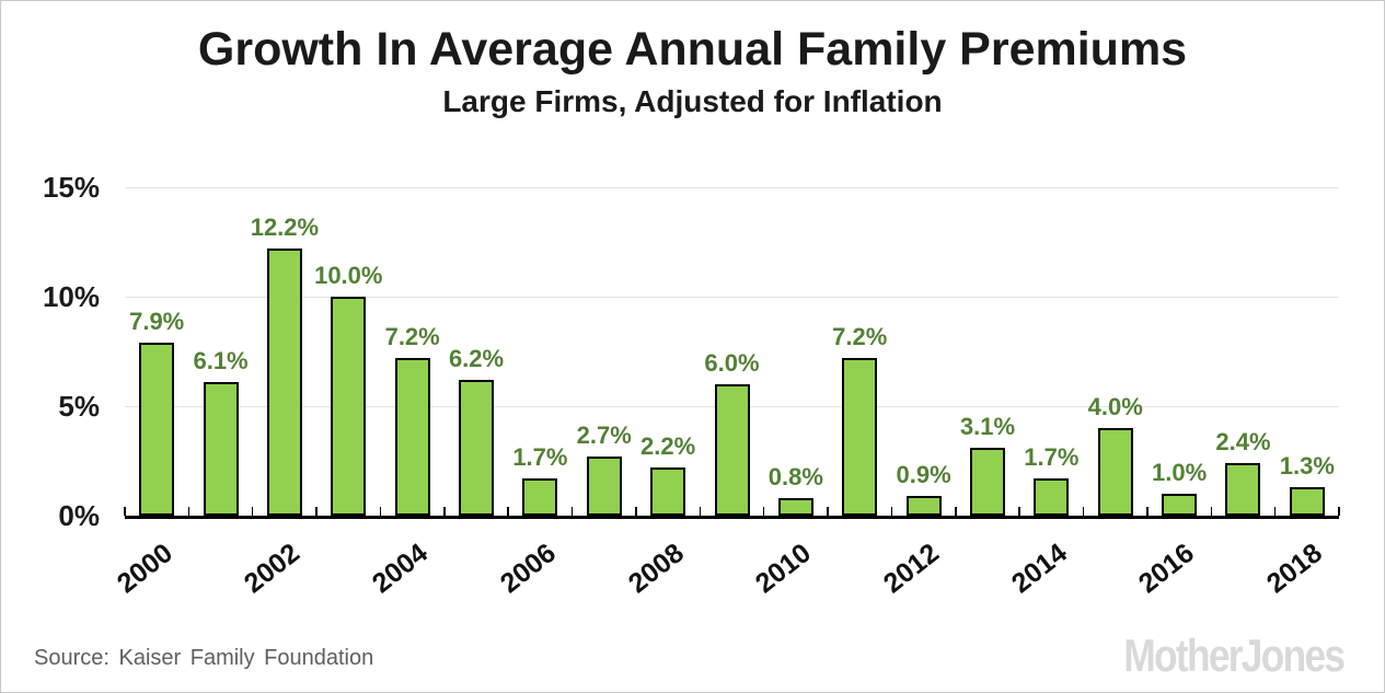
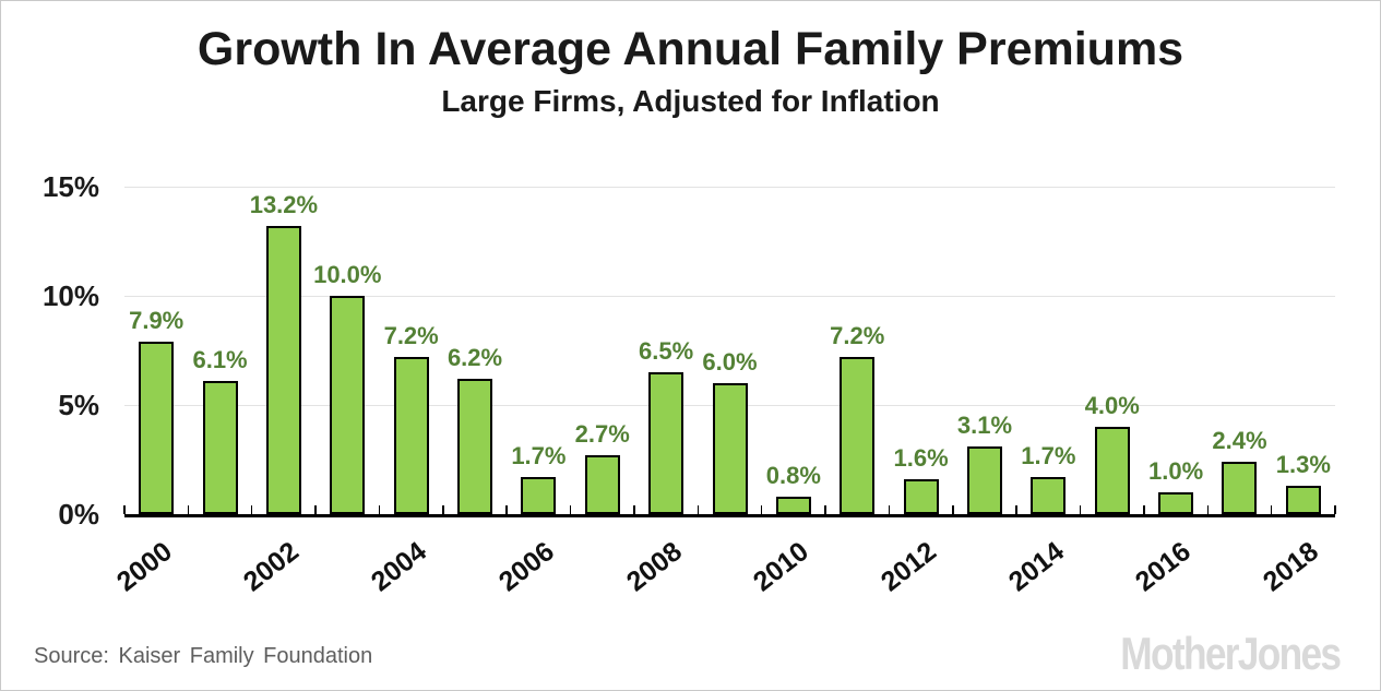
2002: 12.2% -> 13.2%
2008: 2.2% -> 6.5%
2012: 0.9% -> 1.6%
